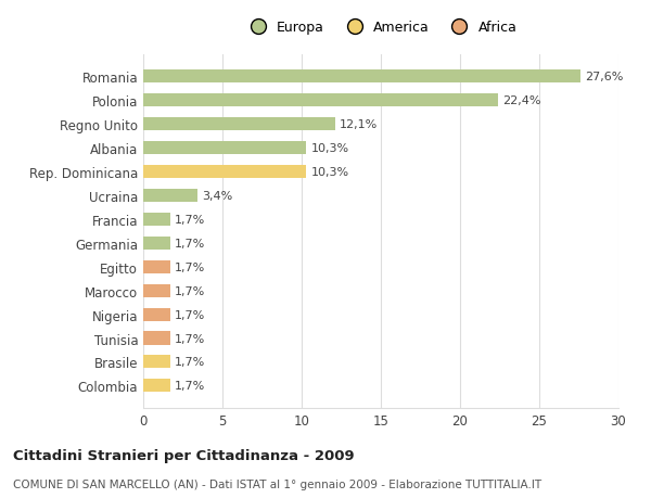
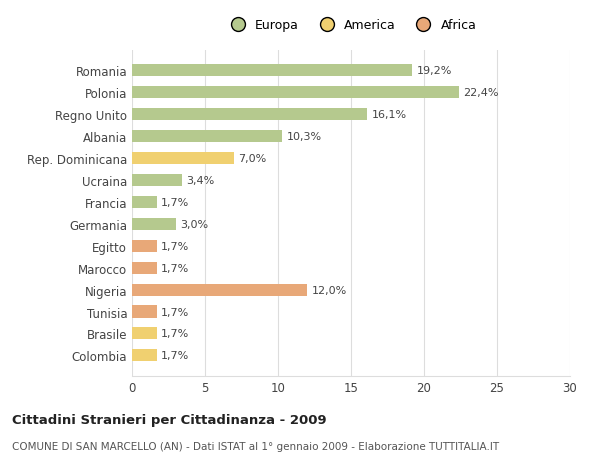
Romania: 27,6% -> 19,2%
Regno Unito: 12,1% -> 16,1%
Rep. Dominicana: 10,3% -> 7,0%
Germania: 1,7% -> 3,0%
Nigeria: 1,7% -> 12,0%
